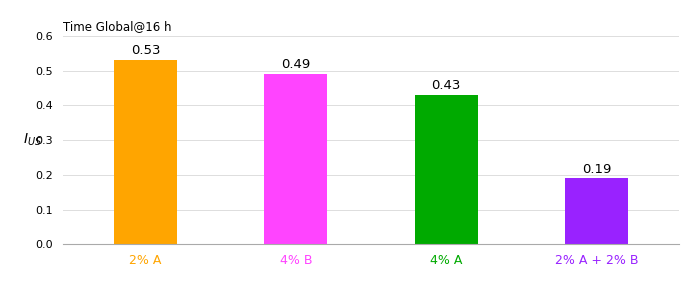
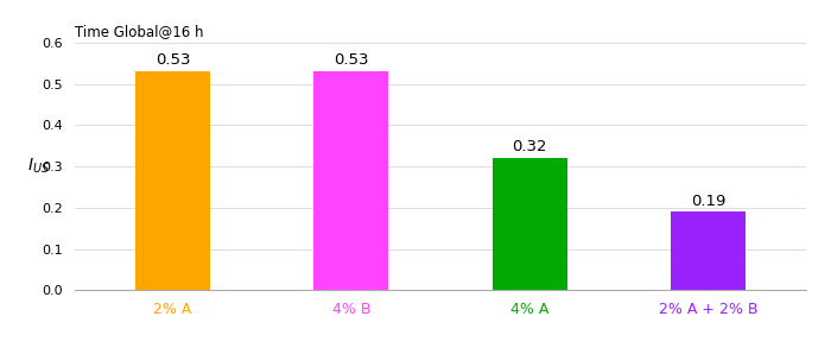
4% B: 0.49 -> 0.53
4% A: 0.43 -> 0.32
